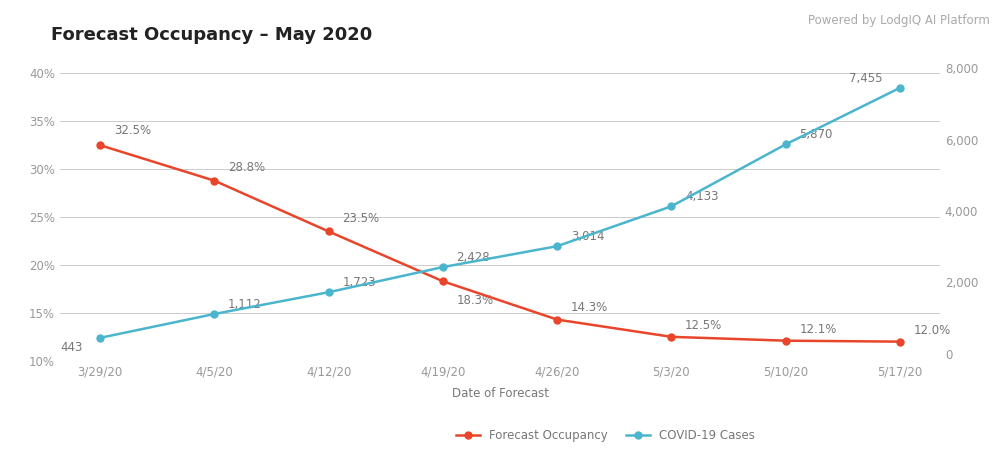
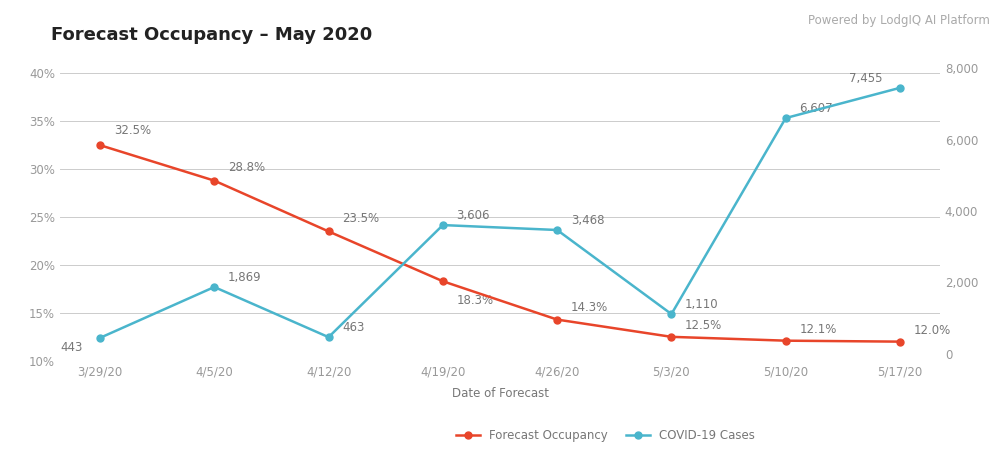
COVID-19 Cases/4/5/20: 1,112 -> 1,869
COVID-19 Cases/4/12/20: 1,723 -> 463
COVID-19 Cases/4/19/20: 2,428 -> 3,606
COVID-19 Cases/4/26/20: 3,014 -> 3,468
COVID-19 Cases/5/3/20: 4,133 -> 1,110
COVID-19 Cases/5/10/20: 5,870 -> 6,607
